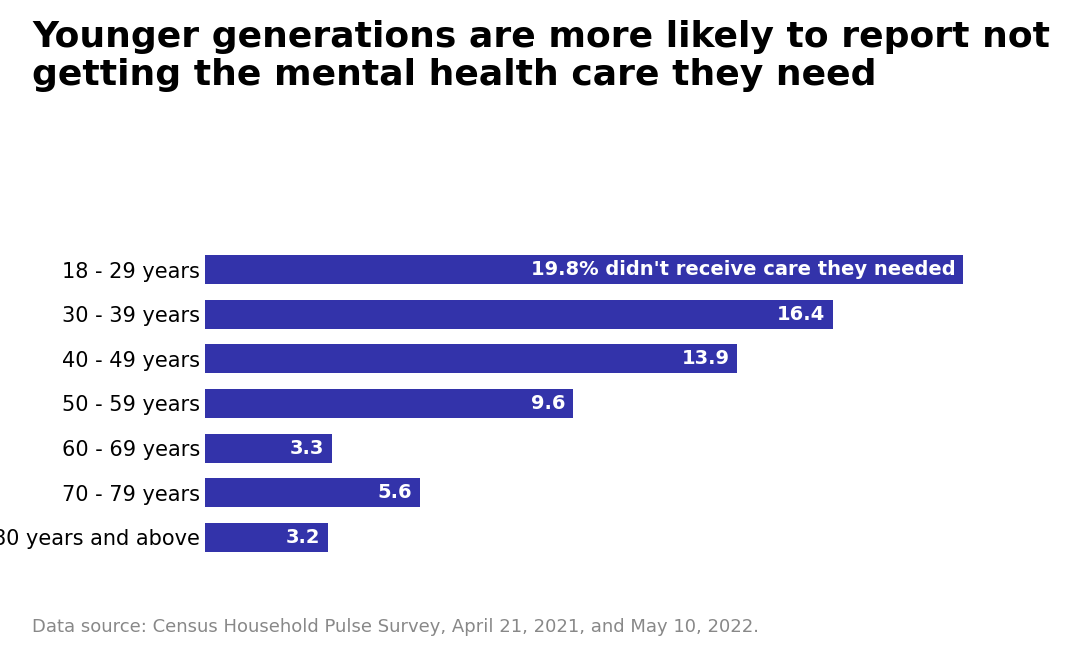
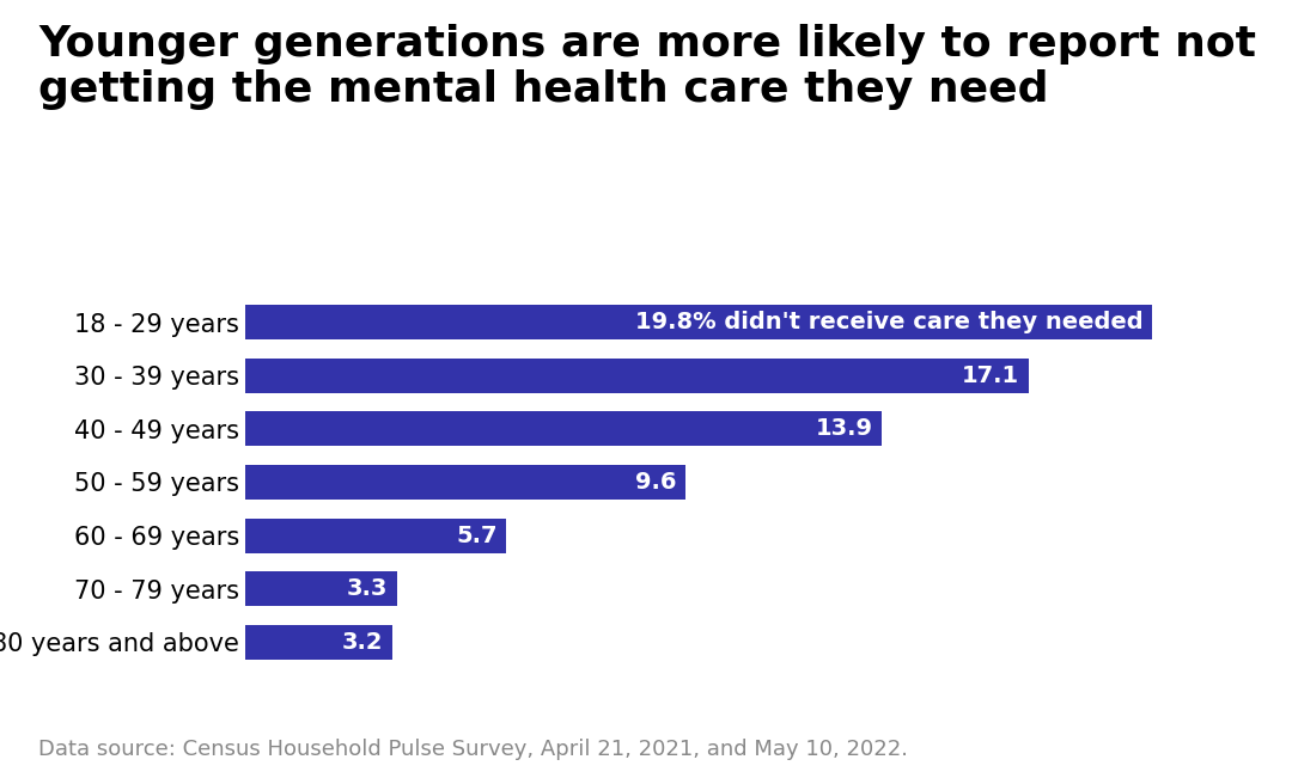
30 - 39 years: 16.4 -> 17.1
60 - 69 years: 3.3 -> 5.7
70 - 79 years: 5.6 -> 3.3
